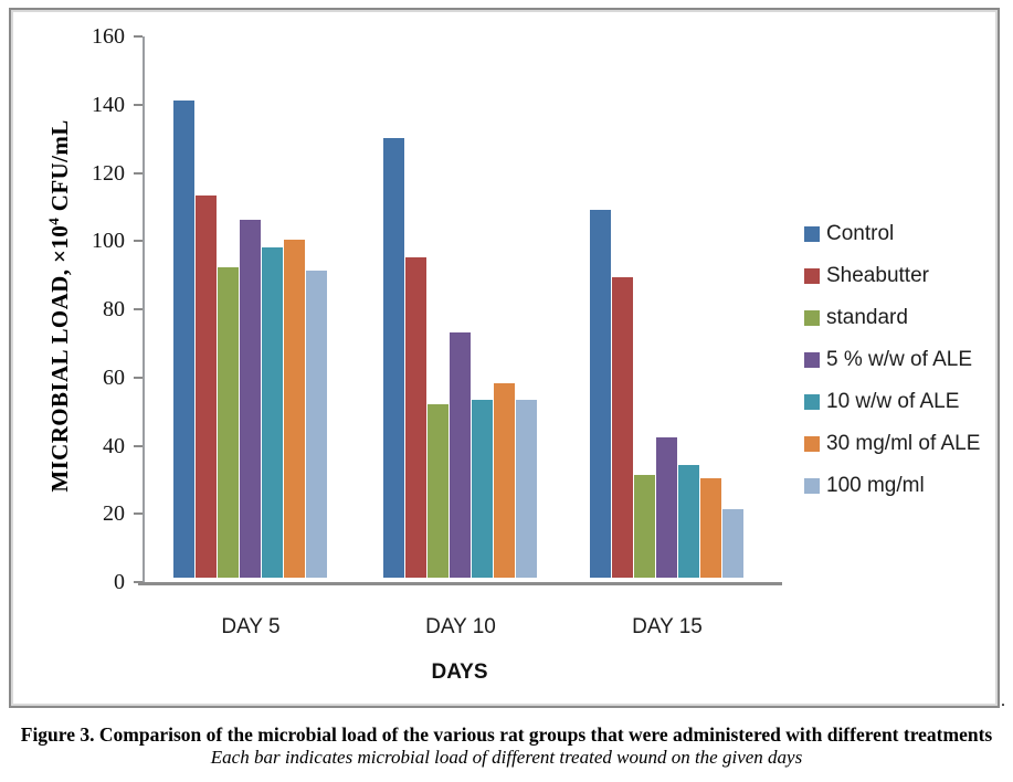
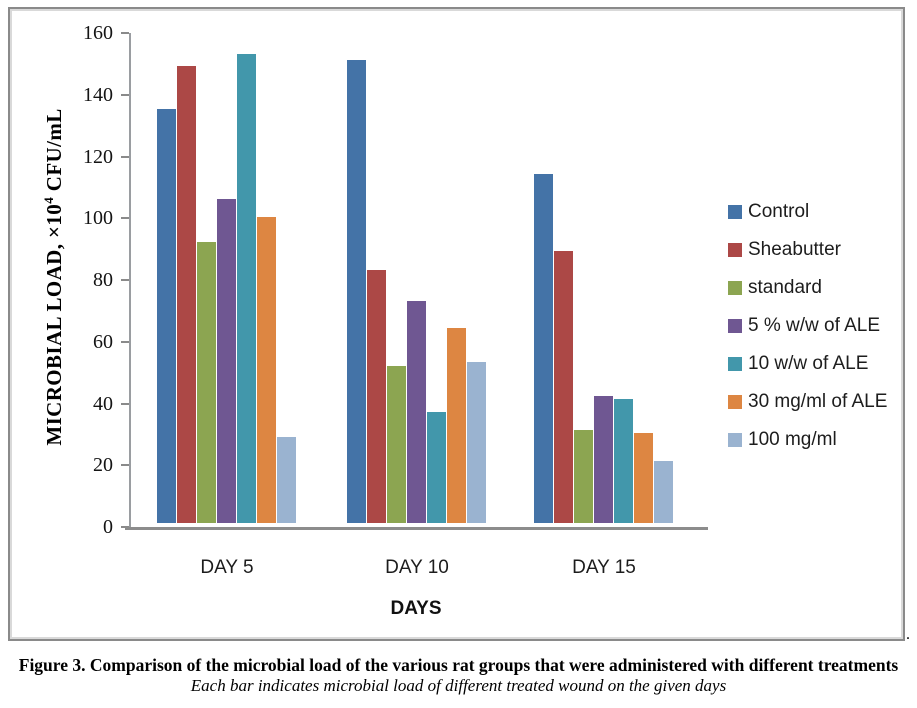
Control/DAY 5: 140 -> 134
Sheabutter/DAY 5: 112 -> 148
10 w/w of ALE/DAY 5: 97 -> 152
100 mg/ml/DAY 5: 90 -> 28
Control/DAY 10: 129 -> 150
Sheabutter/DAY 10: 94 -> 82
10 w/w of ALE/DAY 10: 52 -> 36
30 mg/ml of ALE/DAY 10: 57 -> 63
Control/DAY 15: 108 -> 113
10 w/w of ALE/DAY 15: 33 -> 40
